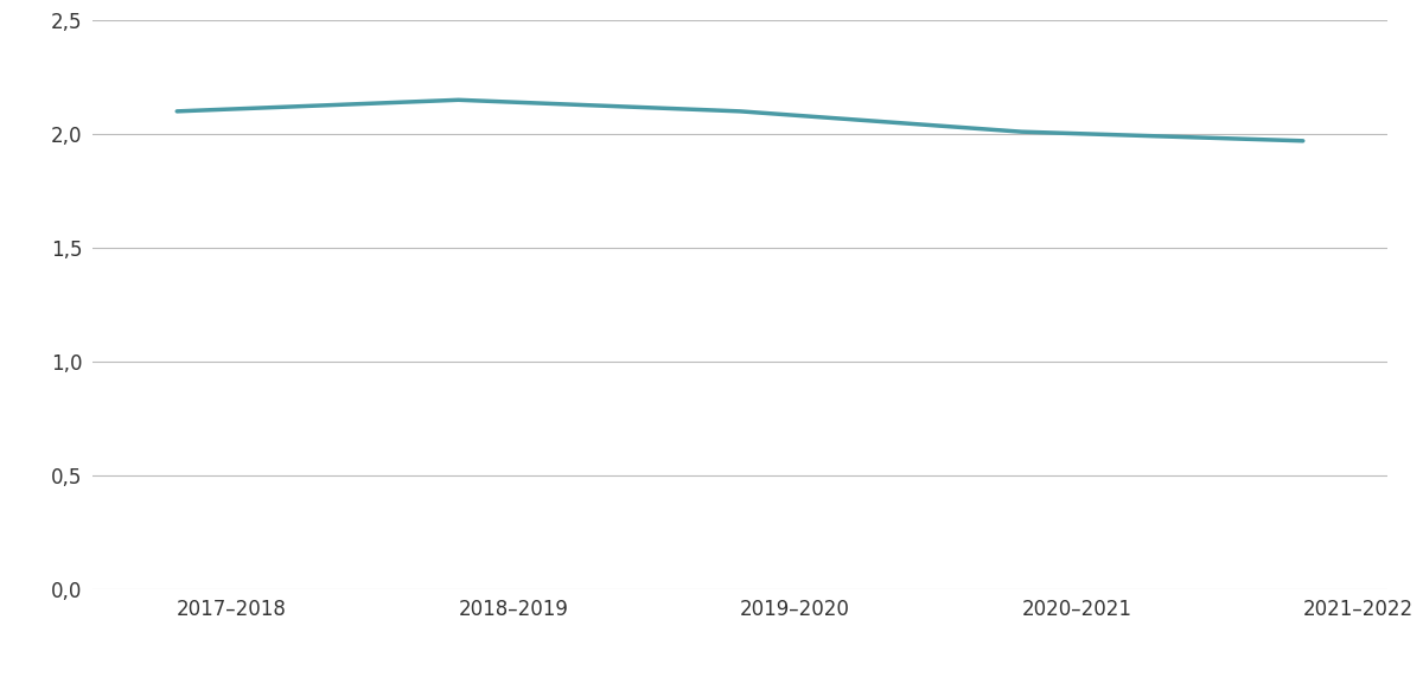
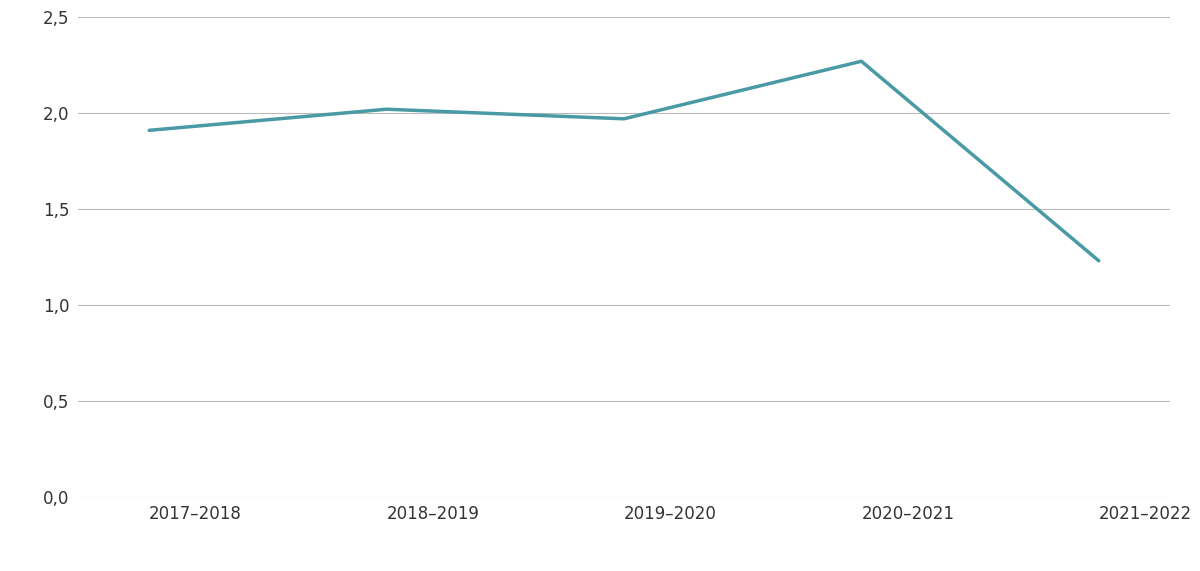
2017–2018: 2,10 -> 1,91
2018–2019: 2,15 -> 2,02
2019–2020: 2,10 -> 1,97
2020–2021: 2,01 -> 2,27
2021–2022: 1,97 -> 1,23
